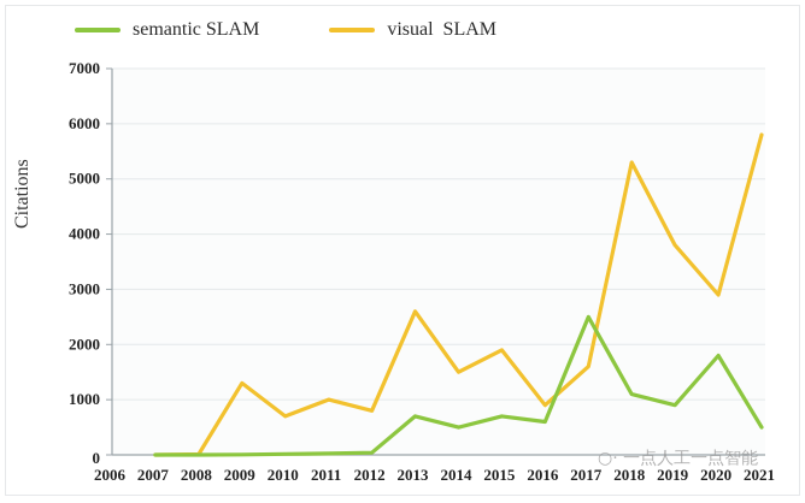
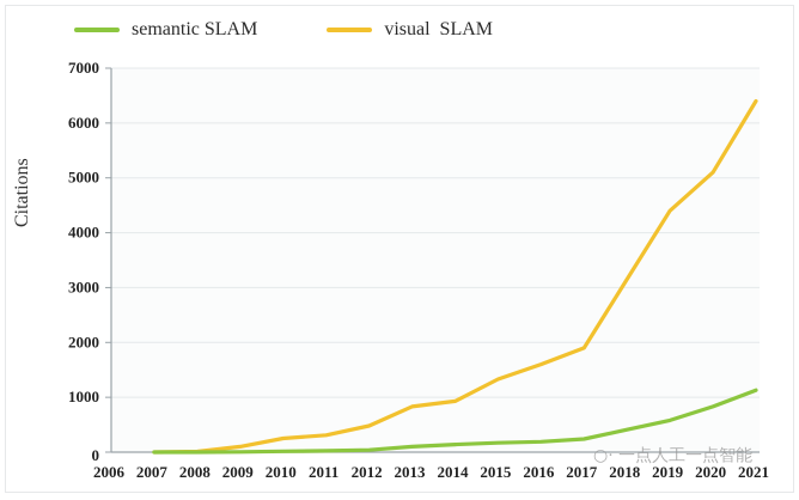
visual SLAM/2009: 1300 -> 100
visual SLAM/2010: 700 -> 200
visual SLAM/2011: 1000 -> 300
visual SLAM/2012: 800 -> 500
semantic SLAM/2013: 700 -> 100
visual SLAM/2013: 2600 -> 800
semantic SLAM/2014: 500 -> 100
visual SLAM/2014: 1500 -> 900
semantic SLAM/2015: 700 -> 200
visual SLAM/2015: 1900 -> 1300
semantic SLAM/2016: 600 -> 200
visual SLAM/2016: 900 -> 1600
semantic SLAM/2017: 2500 -> 200
visual SLAM/2017: 1600 -> 1900
semantic SLAM/2018: 1100 -> 400
visual SLAM/2018: 5300 -> 3200
semantic SLAM/2019: 900 -> 600
visual SLAM/2019: 3800 -> 4400
semantic SLAM/2020: 1800 -> 800
visual SLAM/2020: 2900 -> 5100
semantic SLAM/2021: 500 -> 1100
visual SLAM/2021: 5800 -> 6400
